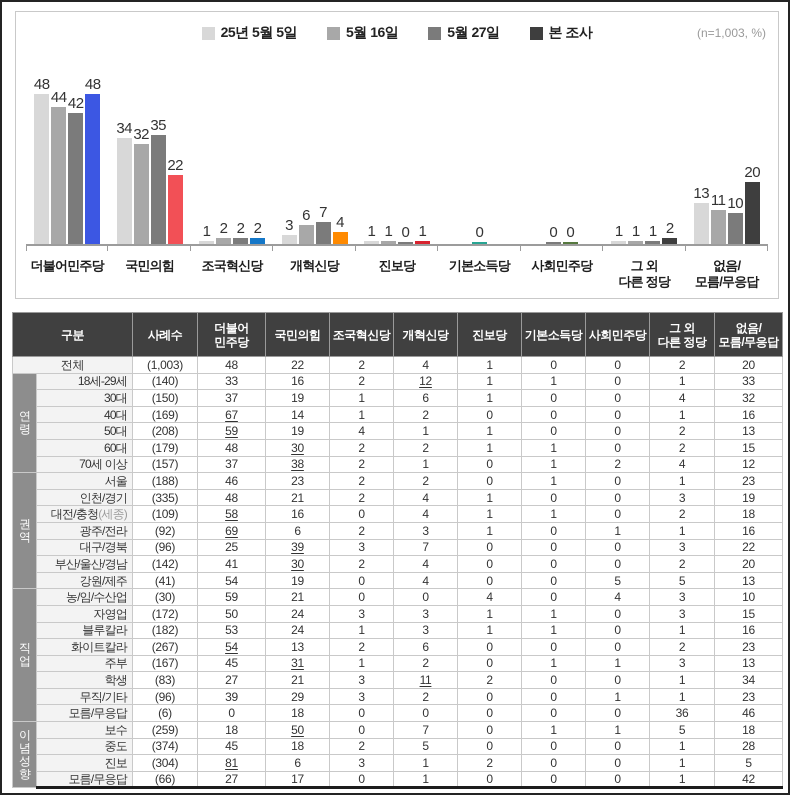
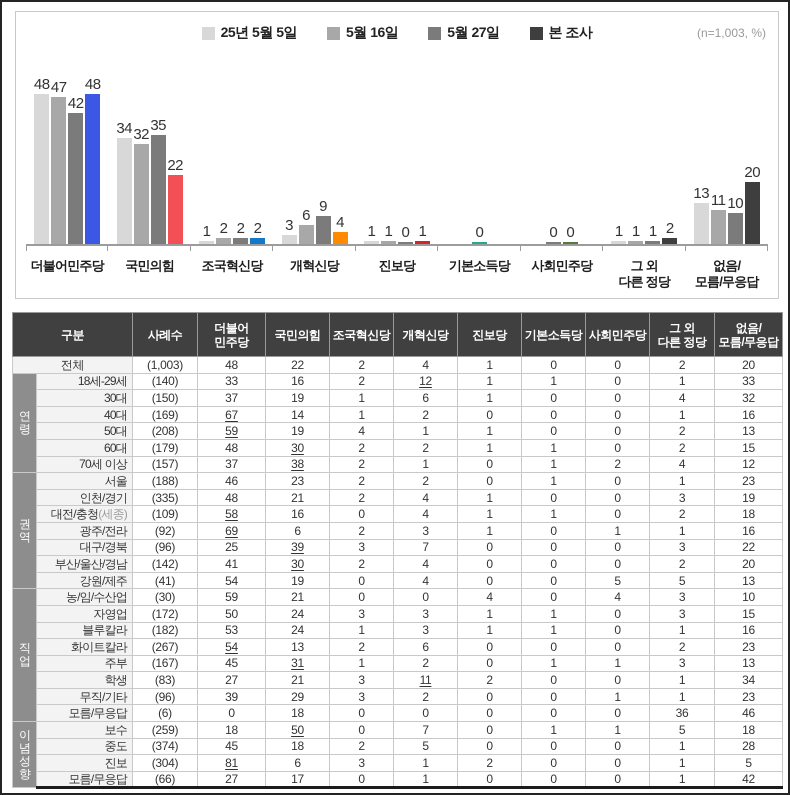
5월 16일/더불어민주당: 44 -> 47
5월 27일/개혁신당: 7 -> 9
